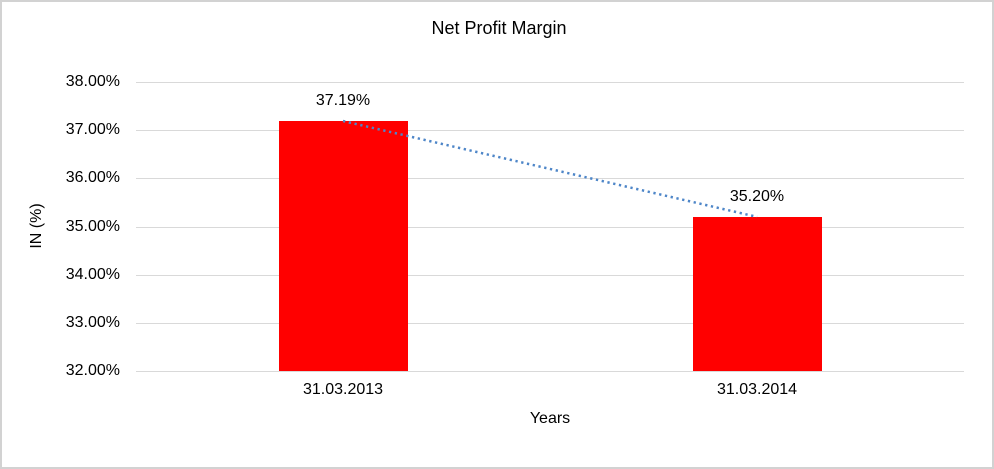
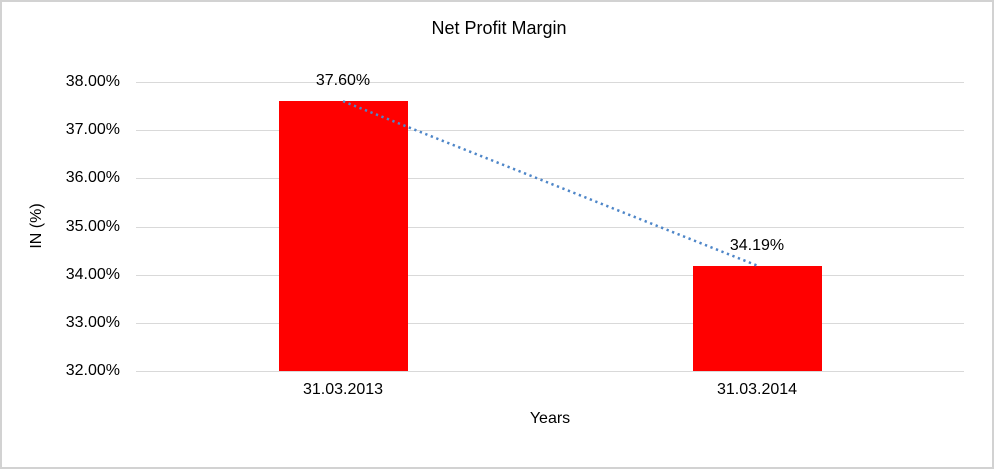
31.03.2013: 37.19% -> 37.60%
31.03.2014: 35.20% -> 34.19%
